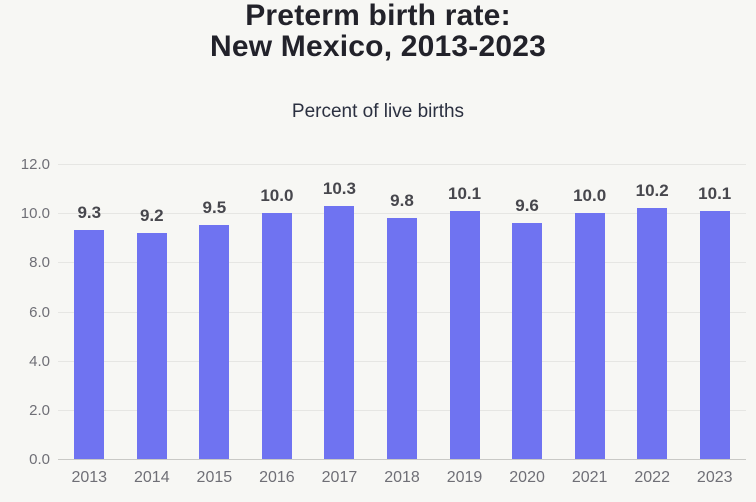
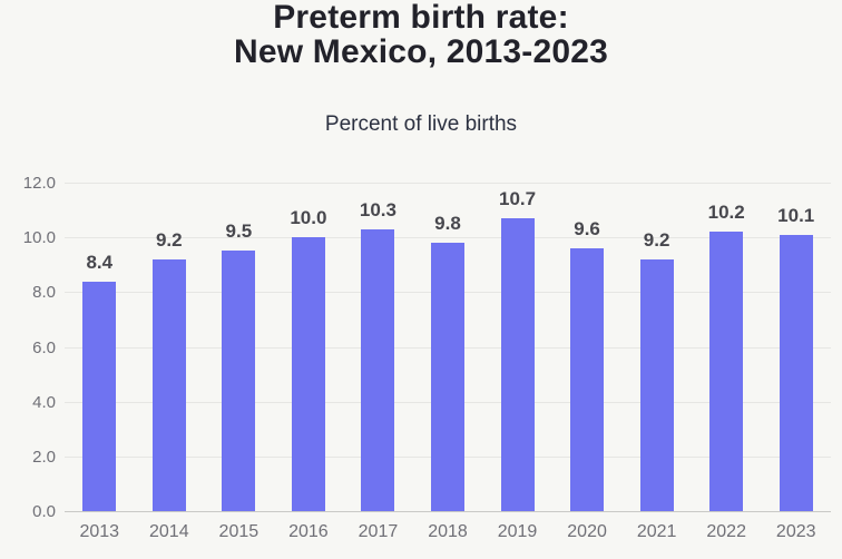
2013: 9.3 -> 8.4
2019: 10.1 -> 10.7
2021: 10.0 -> 9.2
